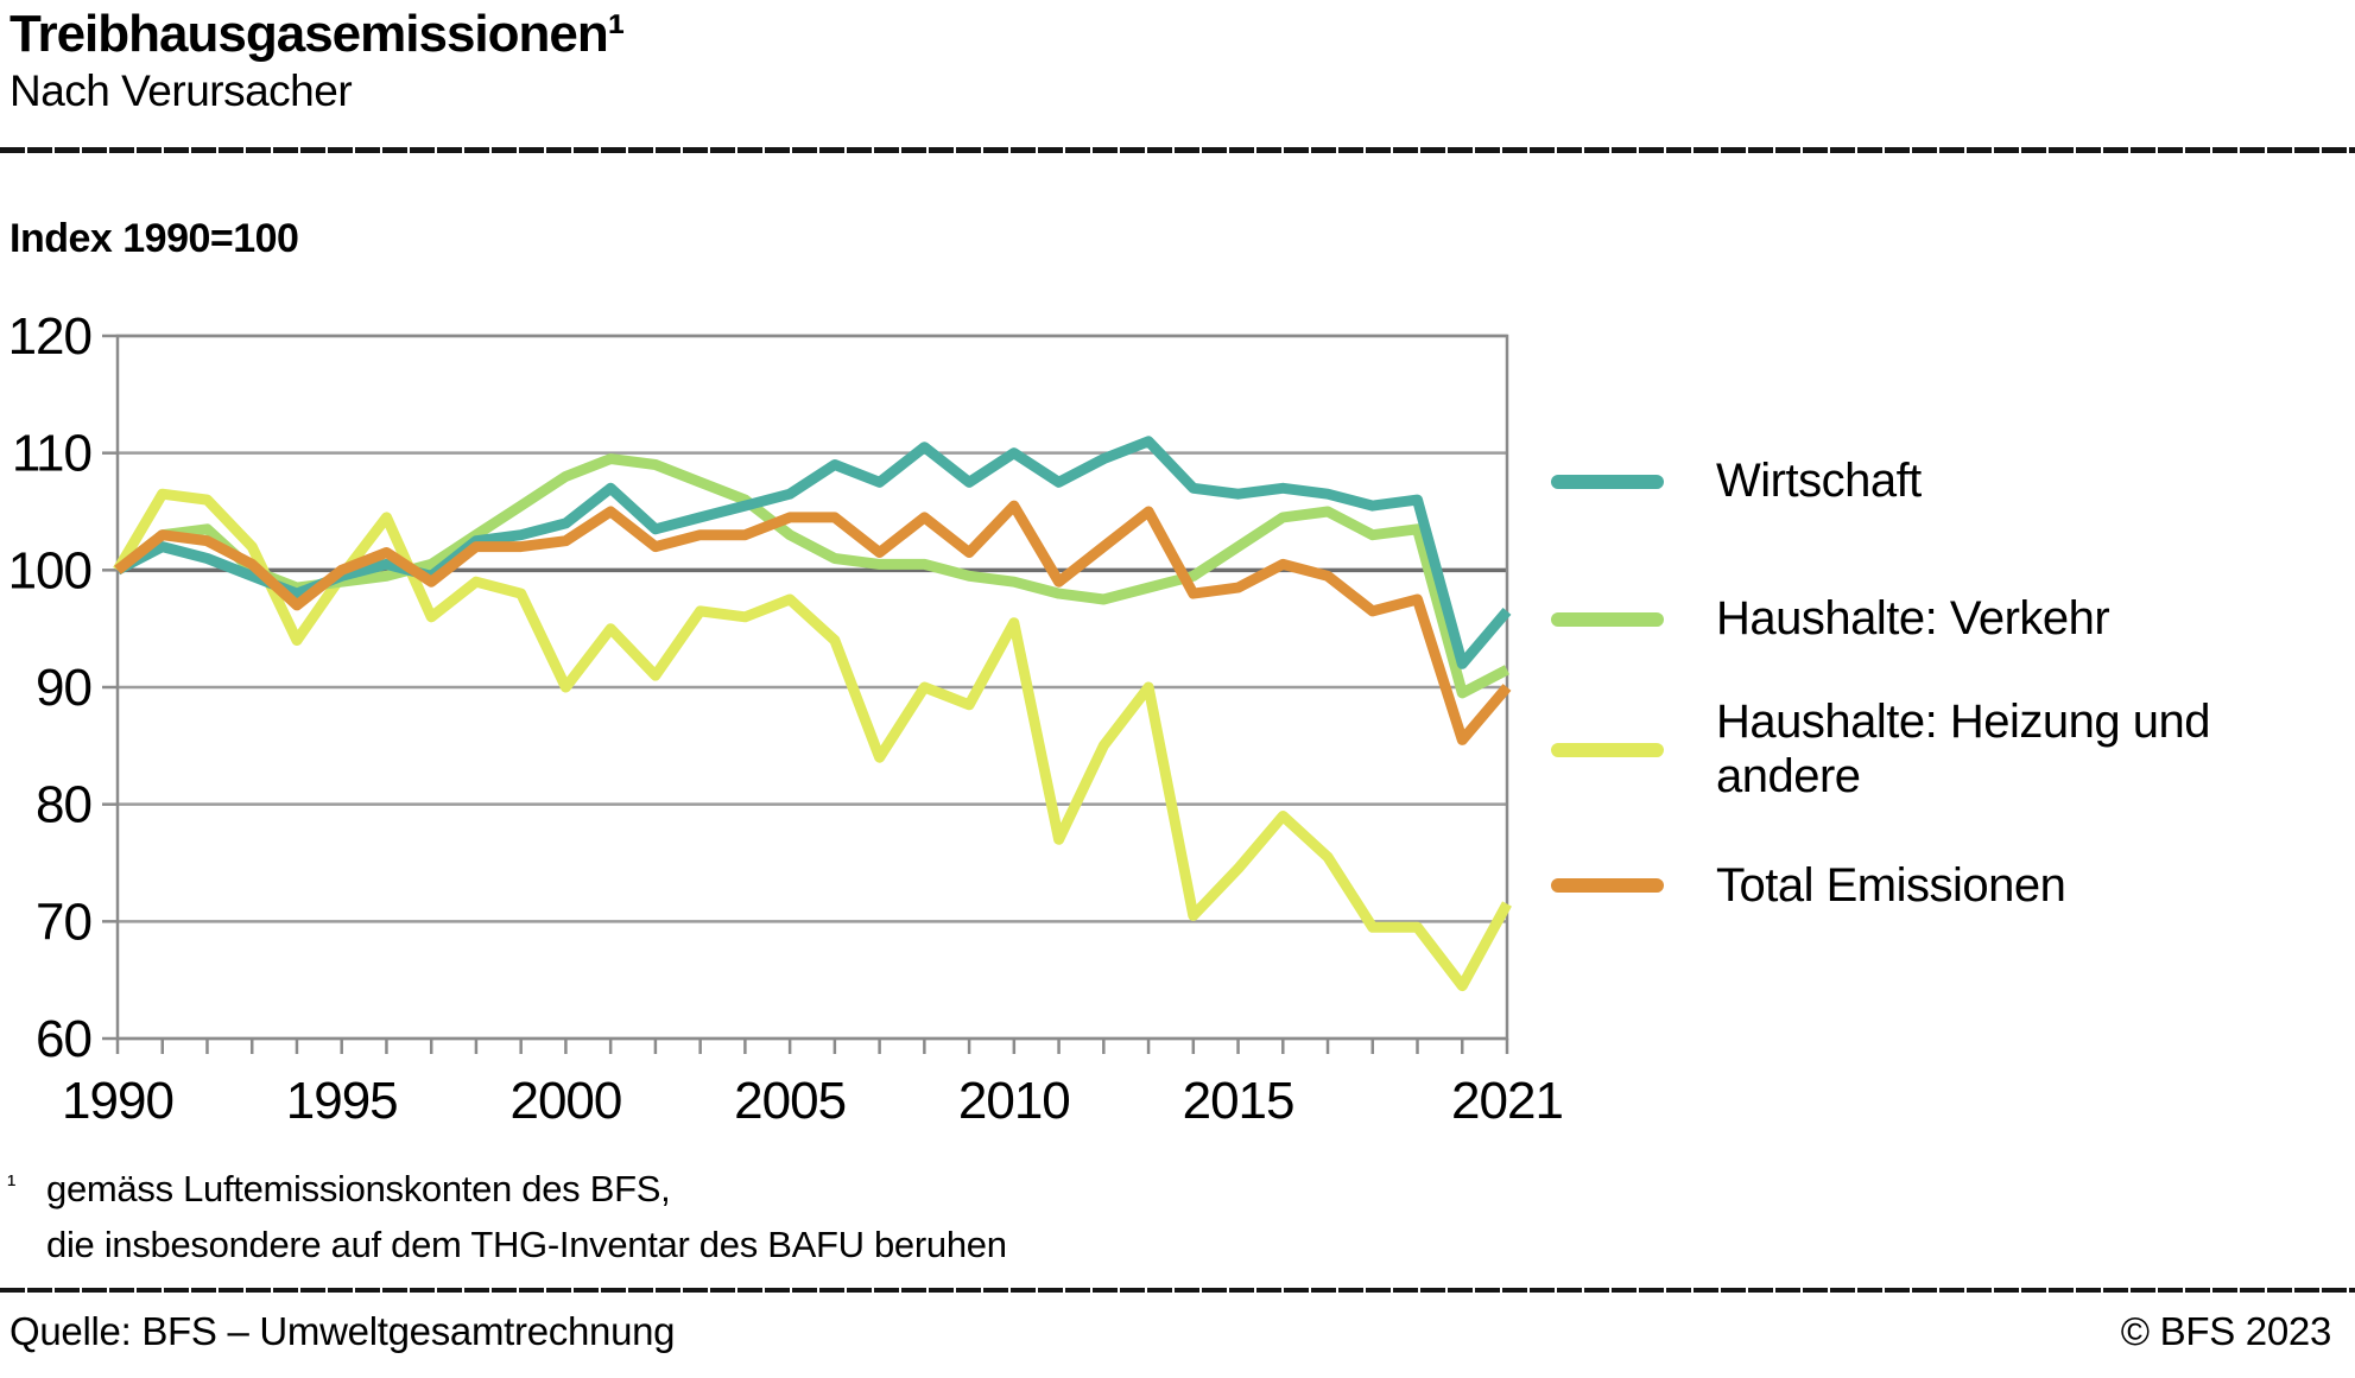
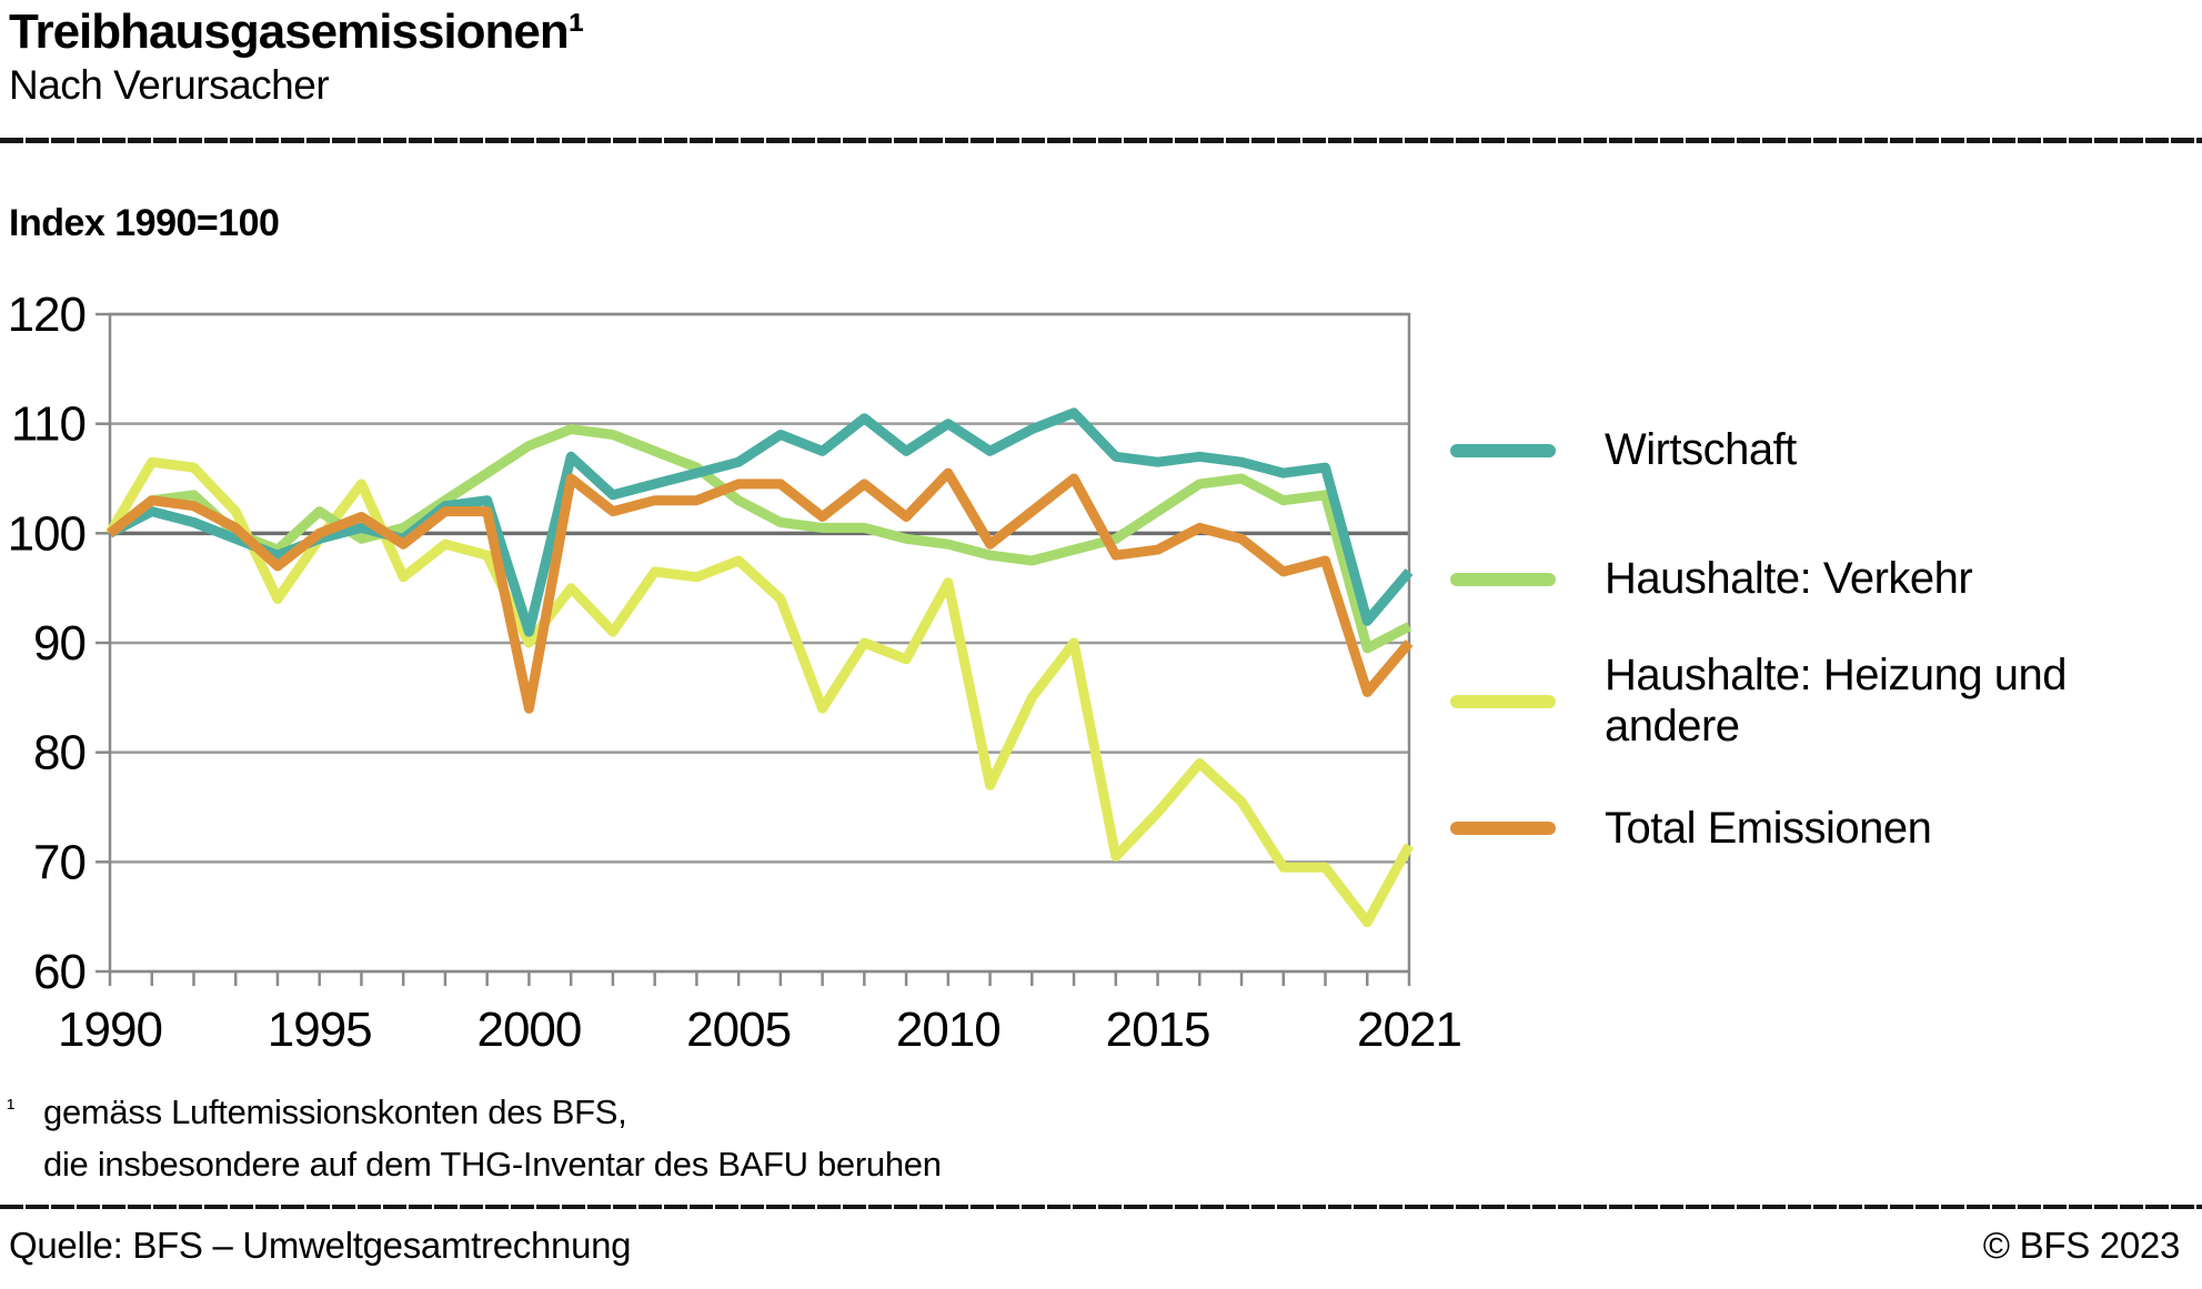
Haushalte: Verkehr/1995: 99 -> 102
Wirtschaft/2000: 104 -> 91
Total Emissionen/2000: 102 -> 84
